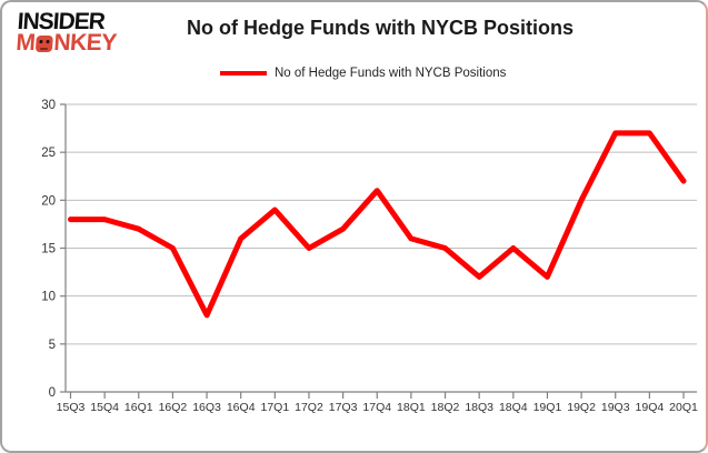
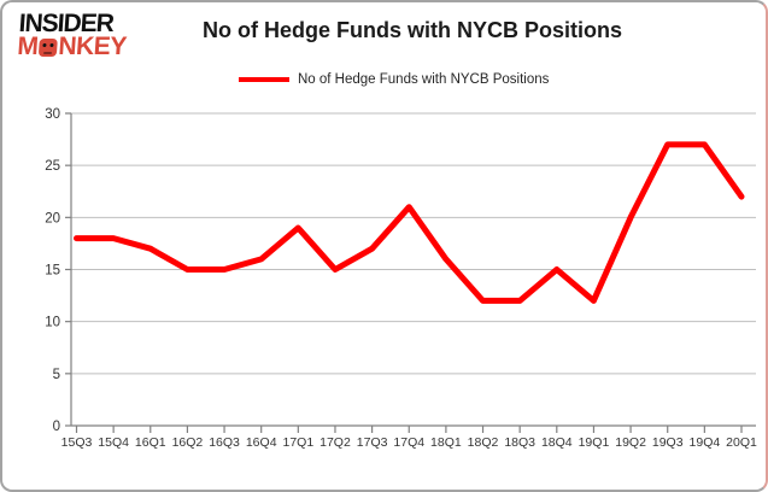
16Q3: 8 -> 15
18Q2: 15 -> 12
